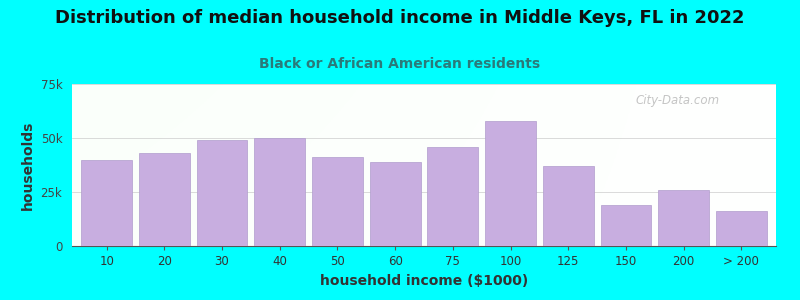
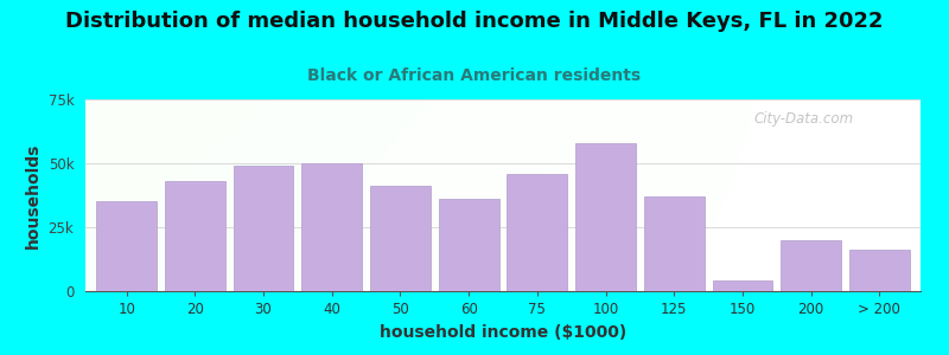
10: 40k -> 35k
60: 39k -> 36k
150: 19k -> 4k
200: 26k -> 20k
